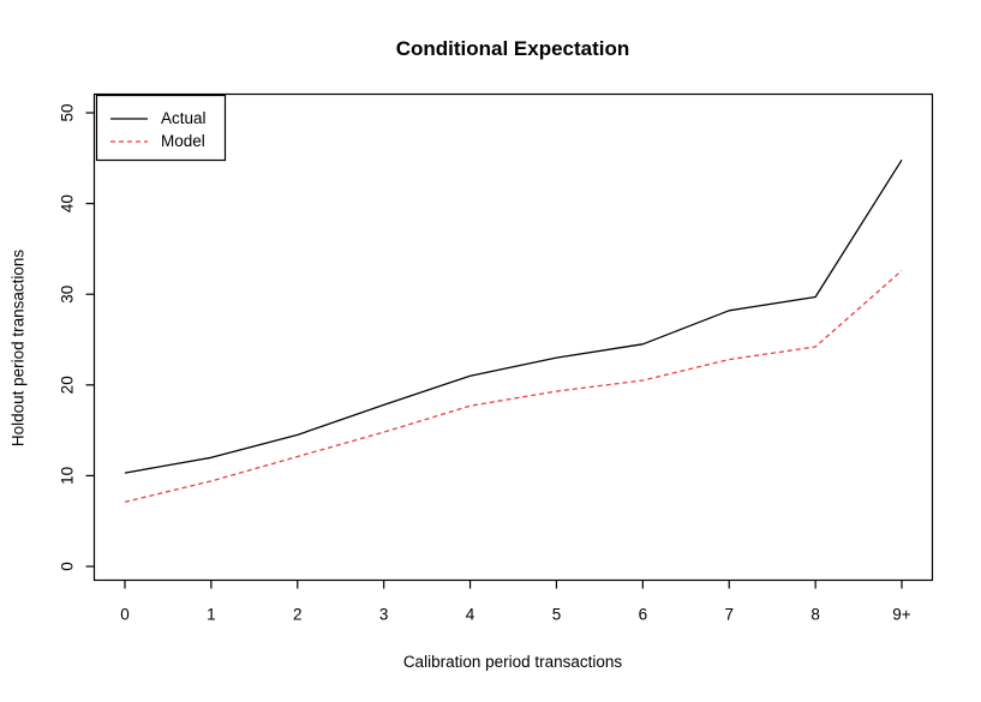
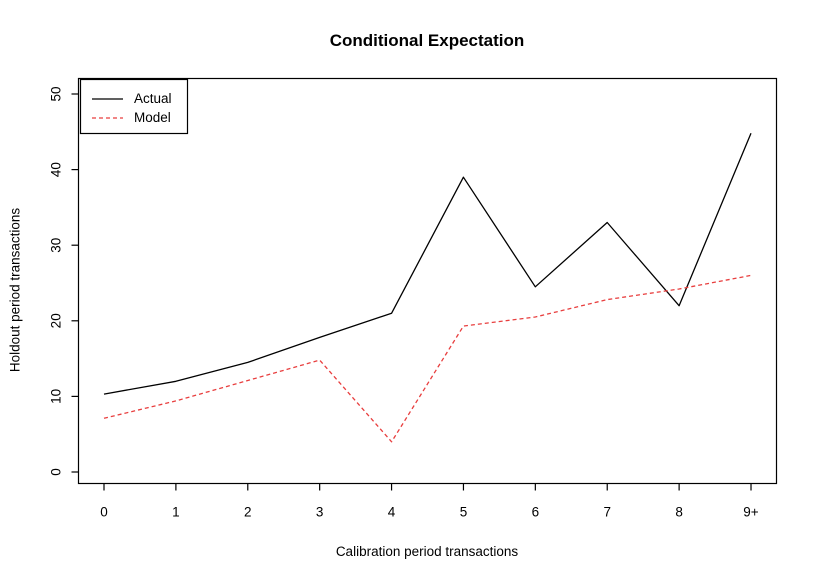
Model/4: 18 -> 4
Actual/5: 23 -> 39
Actual/7: 28 -> 33
Actual/8: 30 -> 22
Model/9+: 33 -> 26
